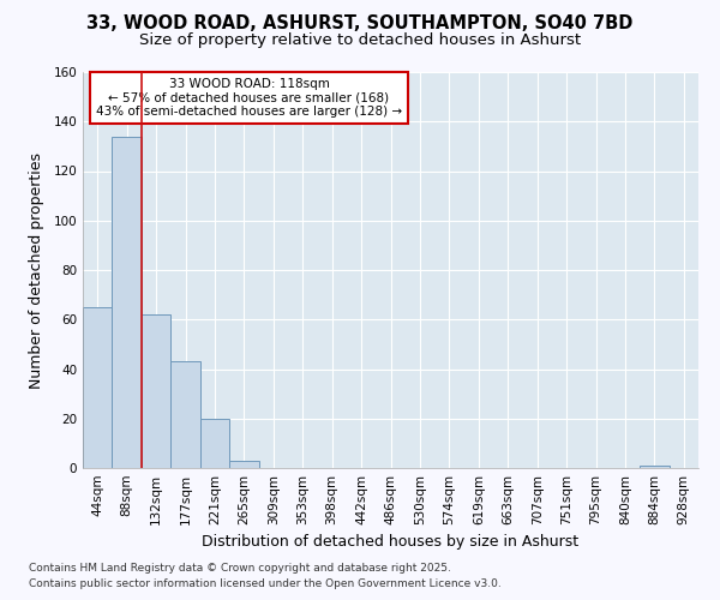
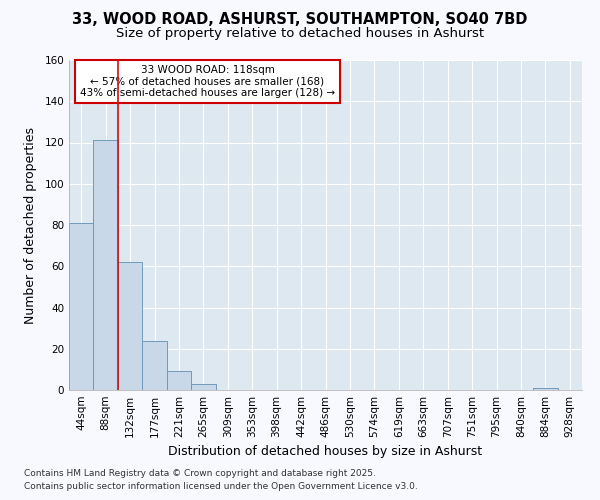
44sqm: 65 -> 81
88sqm: 134 -> 121
177sqm: 43 -> 24
221sqm: 20 -> 9
